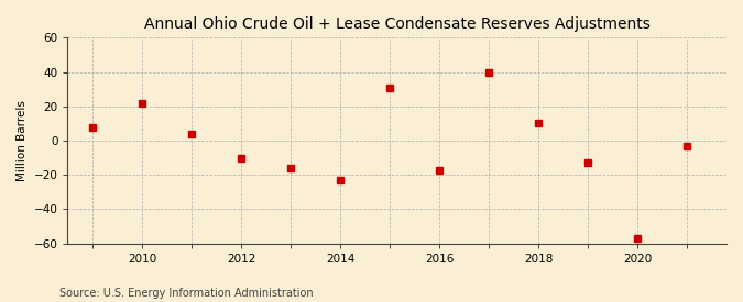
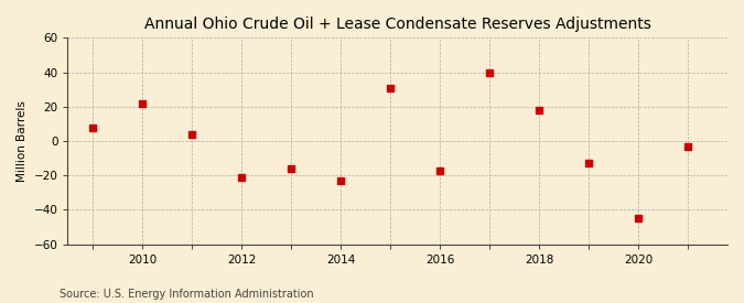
2012: -10 -> -21
2018: 10 -> 18
2020: -57 -> -45
